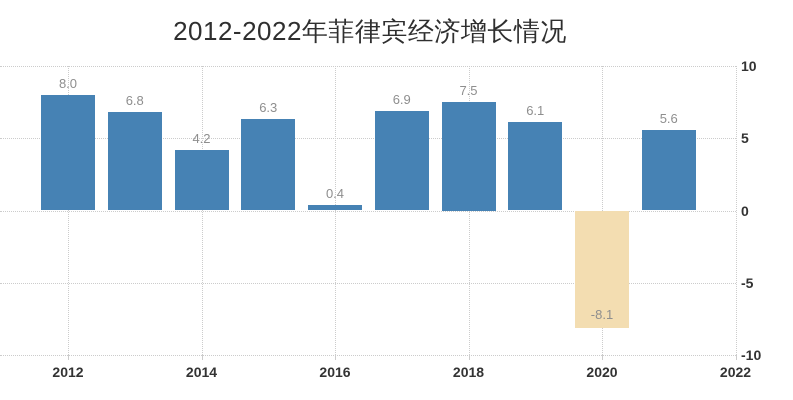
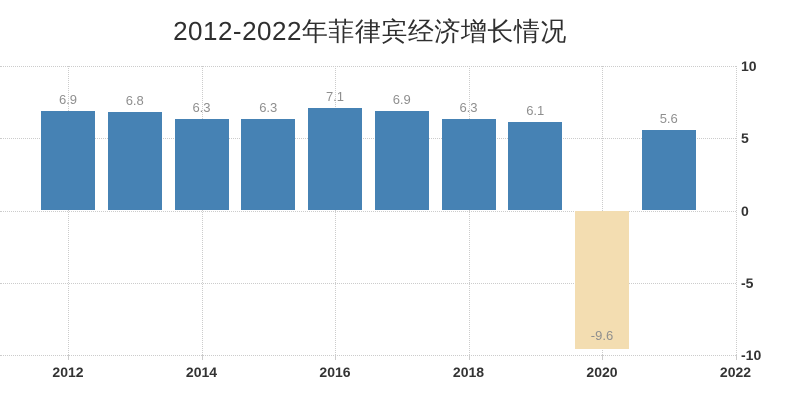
2012: 8.0 -> 6.9
2014: 4.2 -> 6.3
2016: 0.4 -> 7.1
2018: 7.5 -> 6.3
2020: -8.1 -> -9.6
